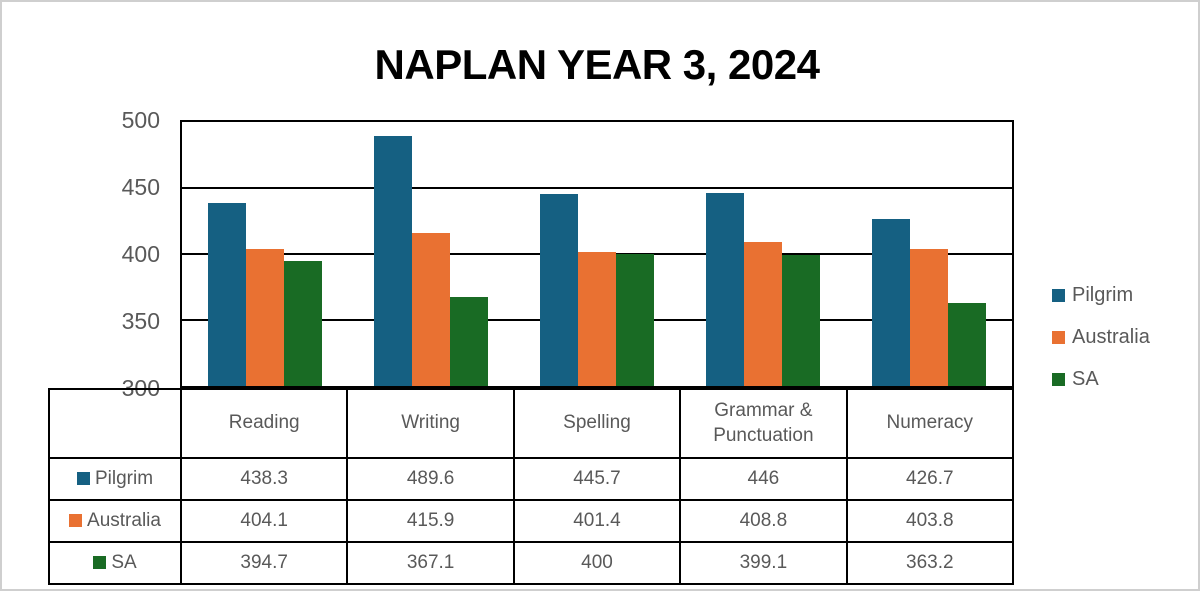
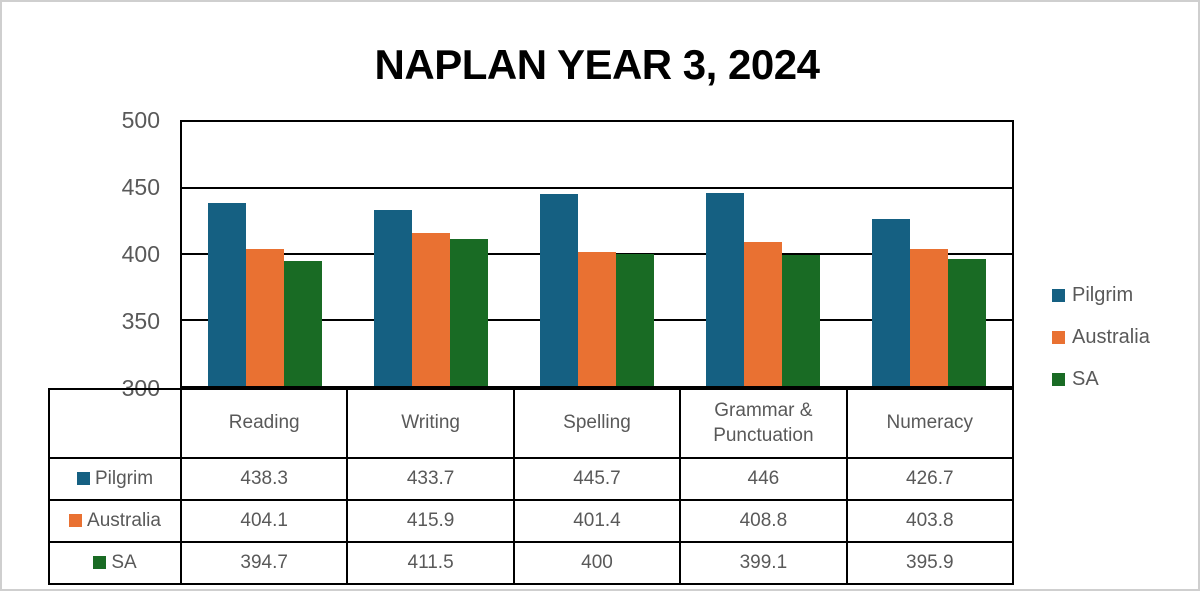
Pilgrim/Writing: 489.6 -> 433.7
SA/Writing: 367.1 -> 411.5
SA/Numeracy: 363.2 -> 395.9
